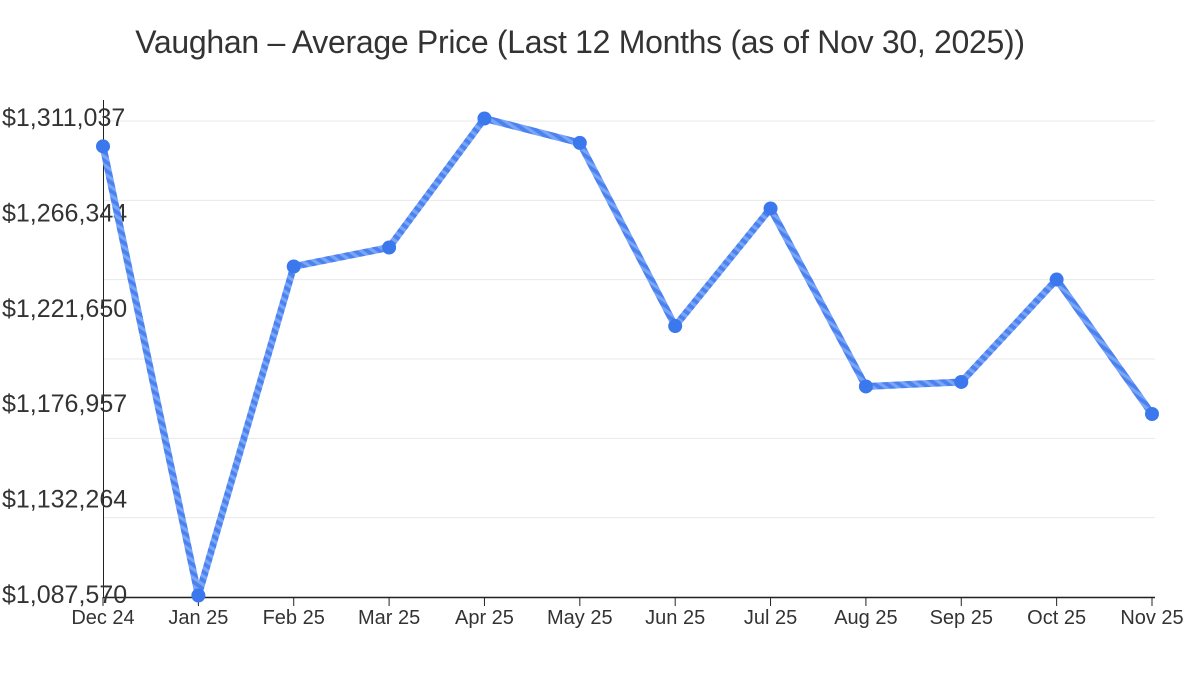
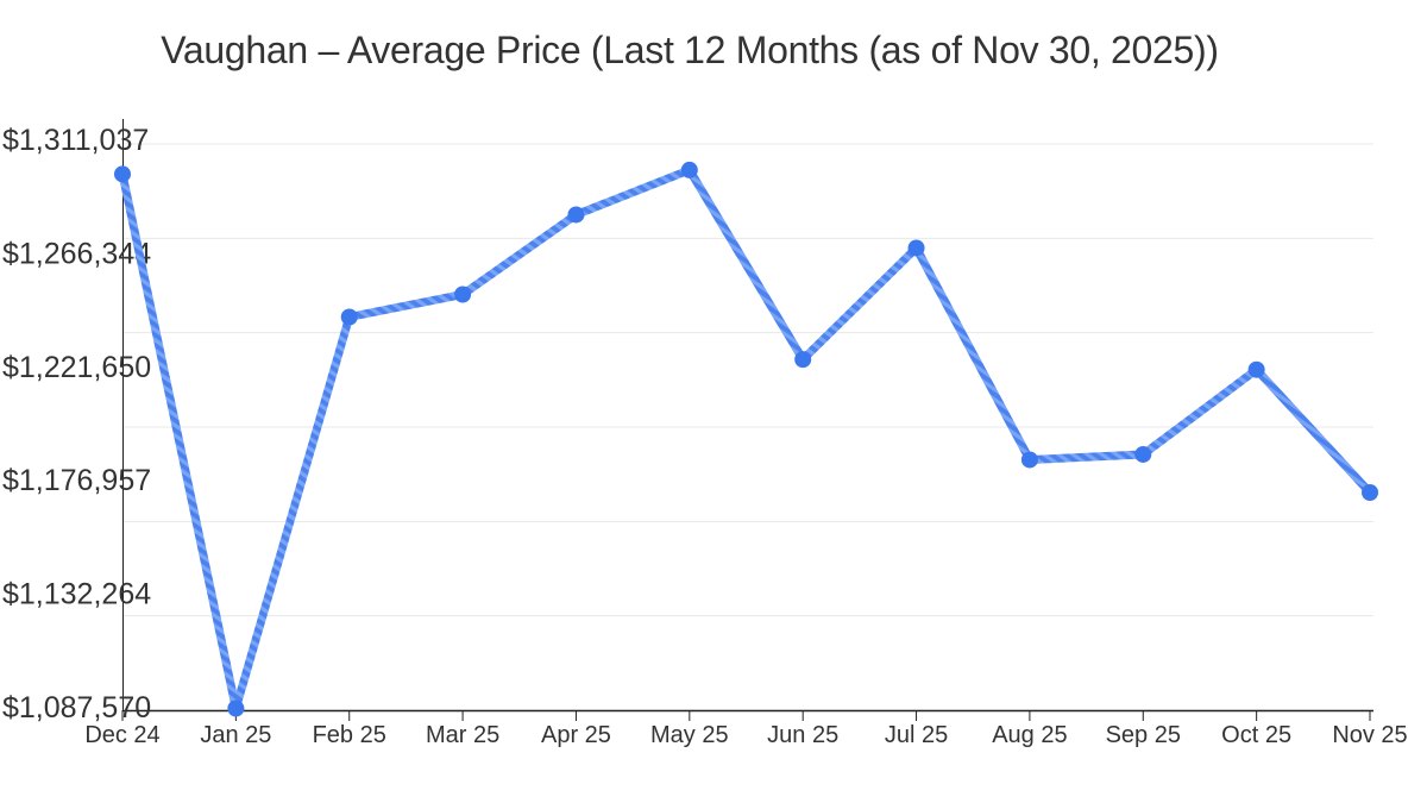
Apr 25: $1311000 -> $1282000
Jun 25: $1214000 -> $1225000
Oct 25: $1236000 -> $1221000
